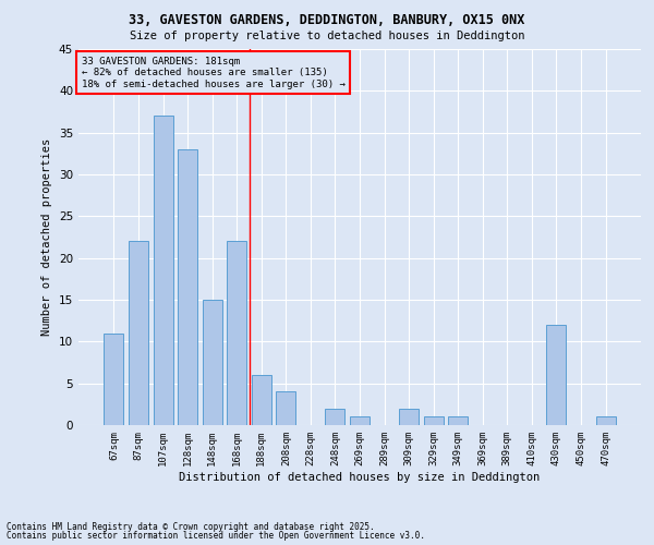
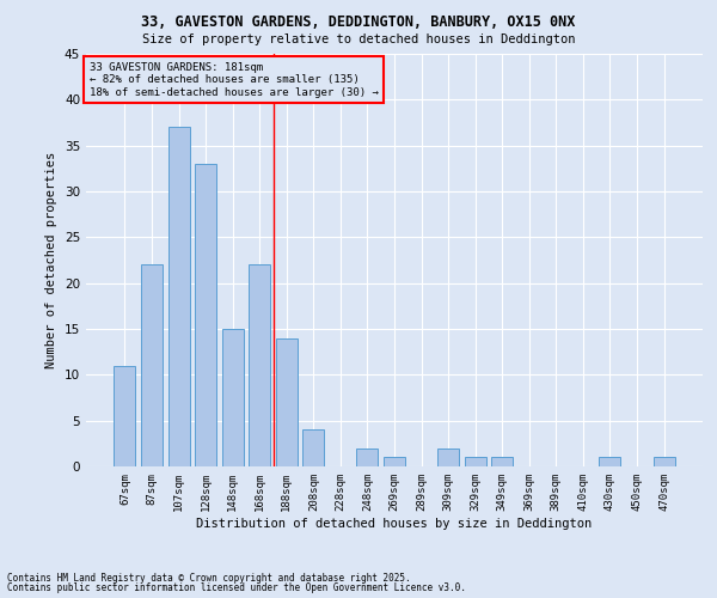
188sqm: 6 -> 14
430sqm: 12 -> 1
